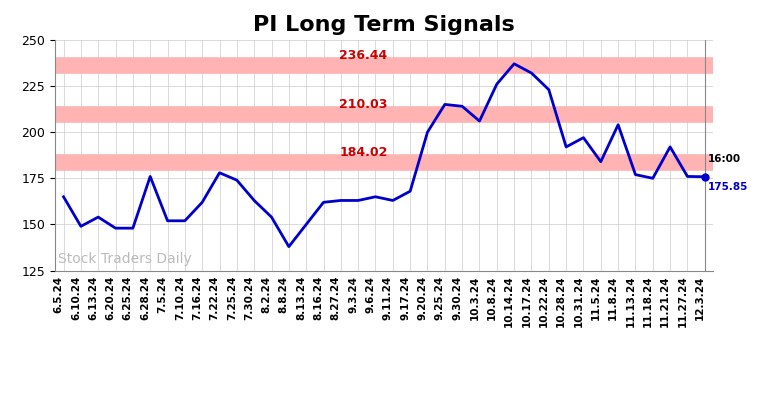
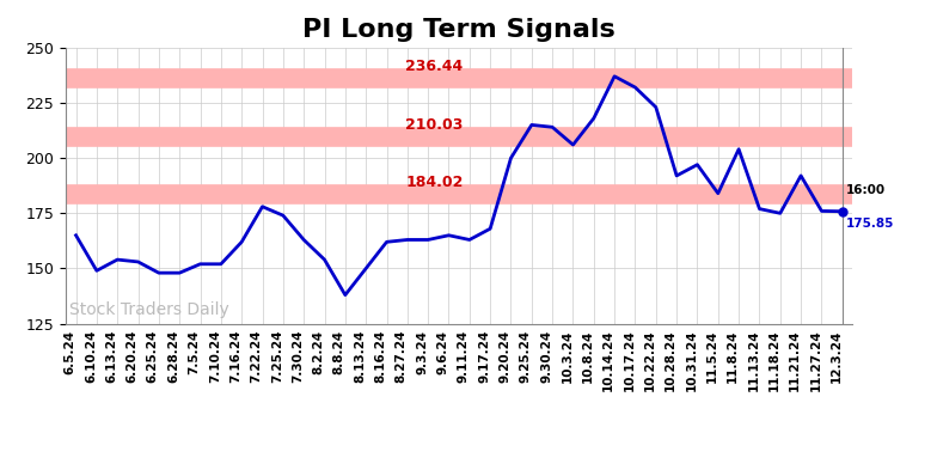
6.20.24: 148 -> 153
6.28.24: 176 -> 148
10.8.24: 226 -> 218
